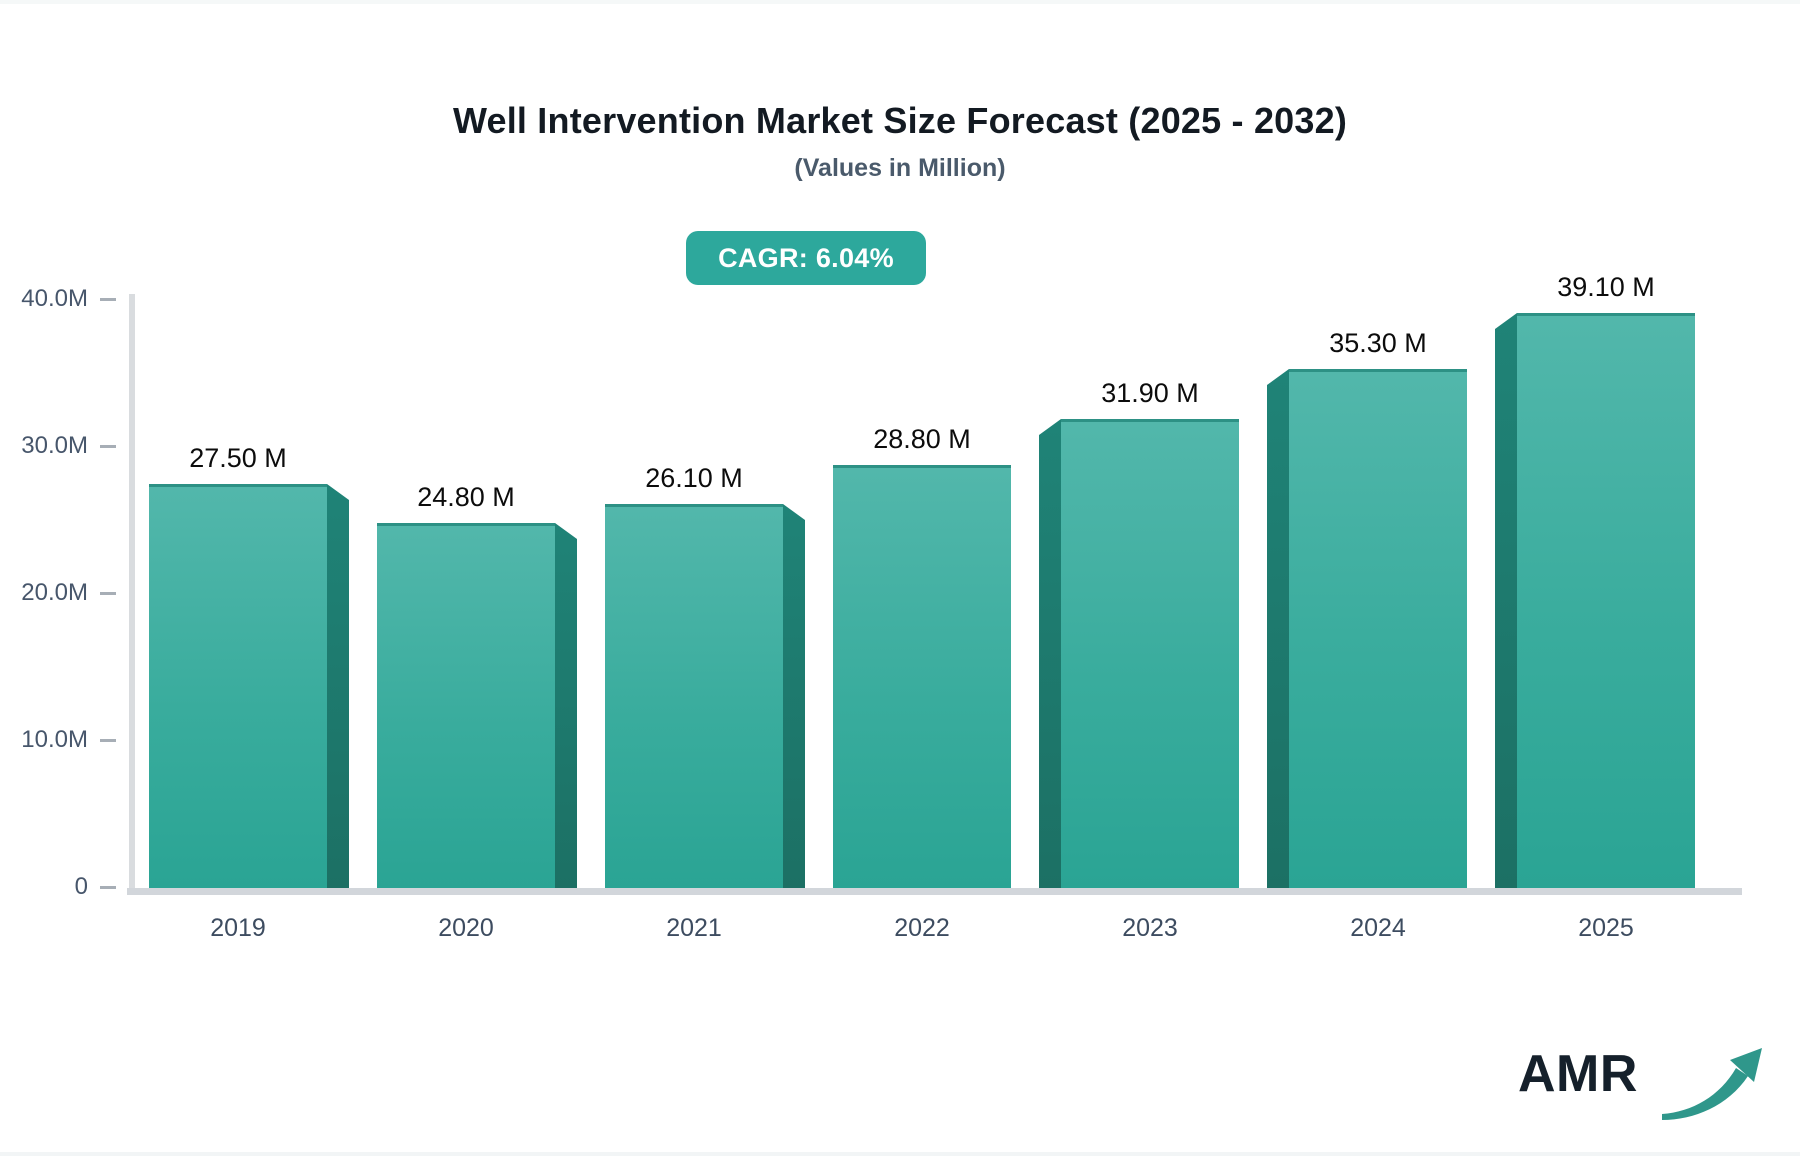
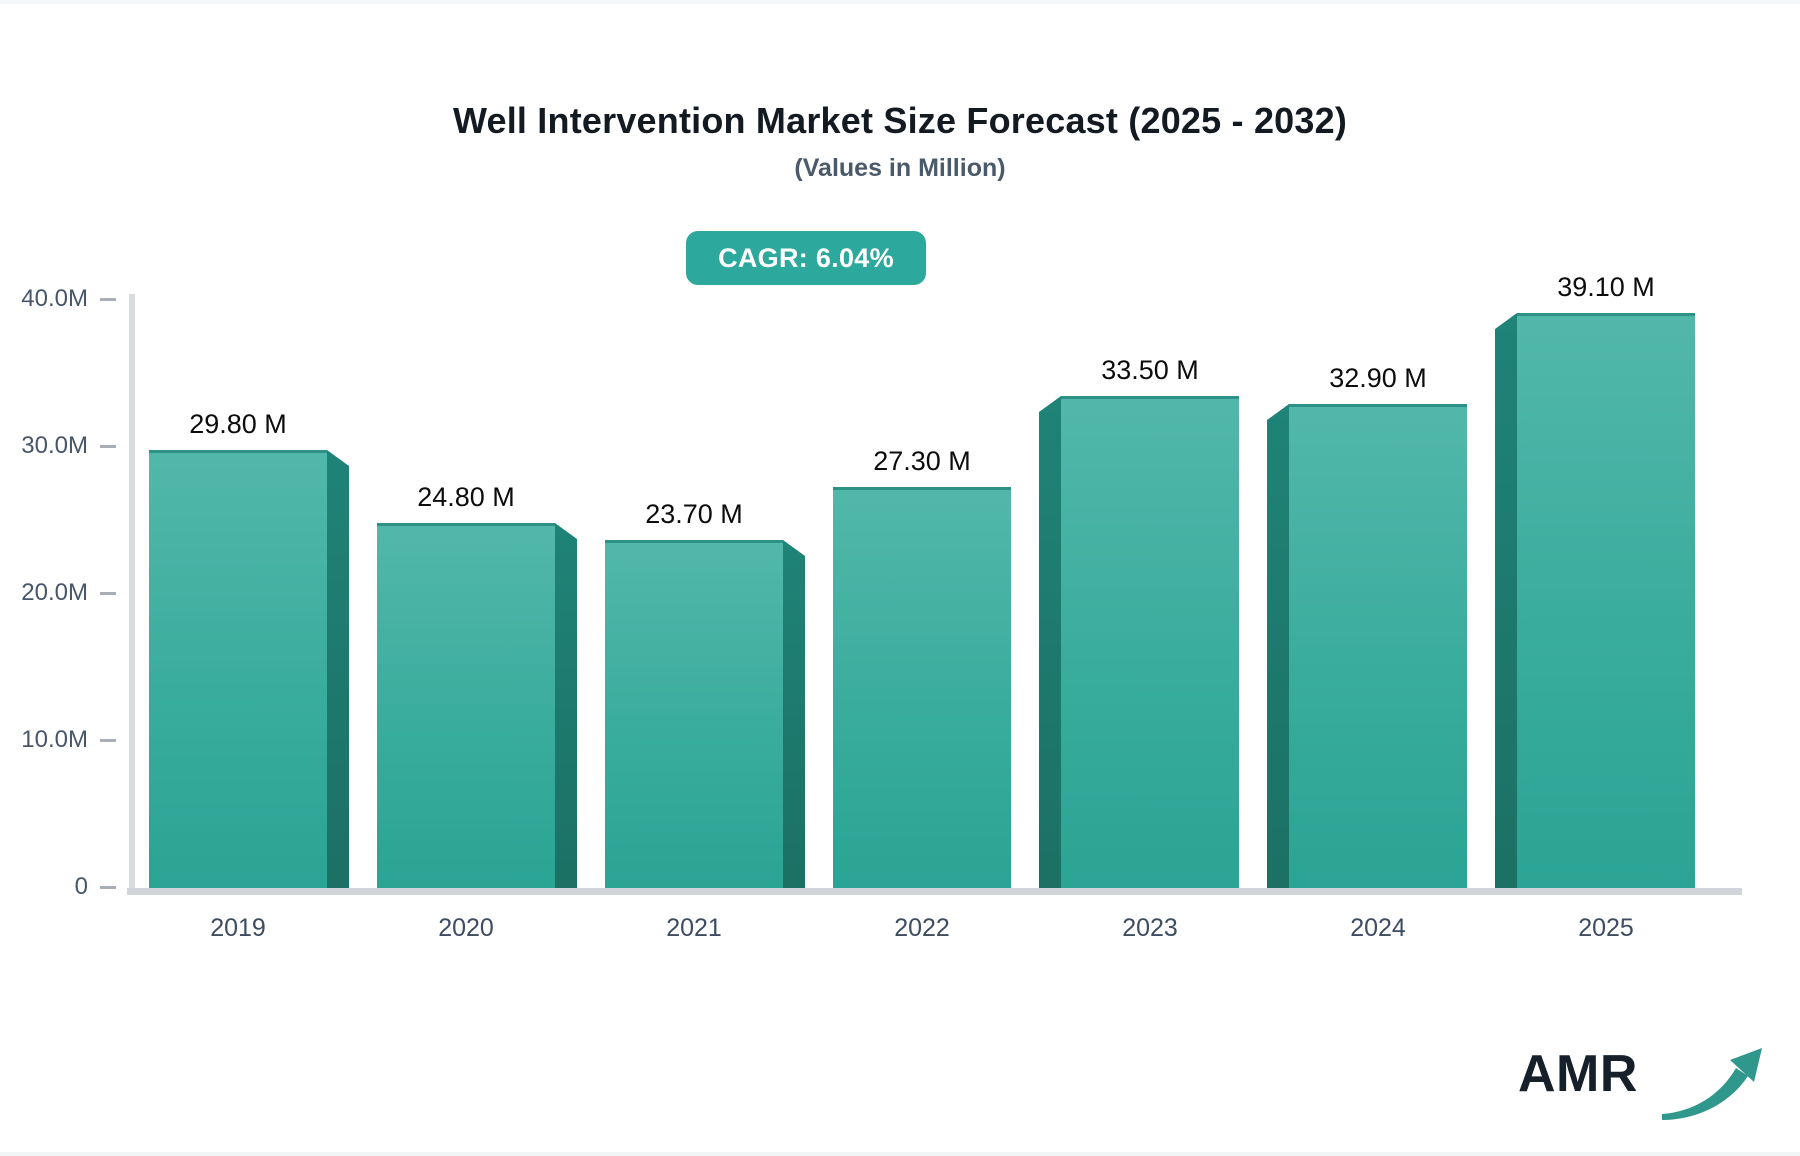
2019: 27.50 -> 29.80
2021: 26.10 -> 23.70
2022: 28.80 -> 27.30
2023: 31.90 -> 33.50
2024: 35.30 -> 32.90
